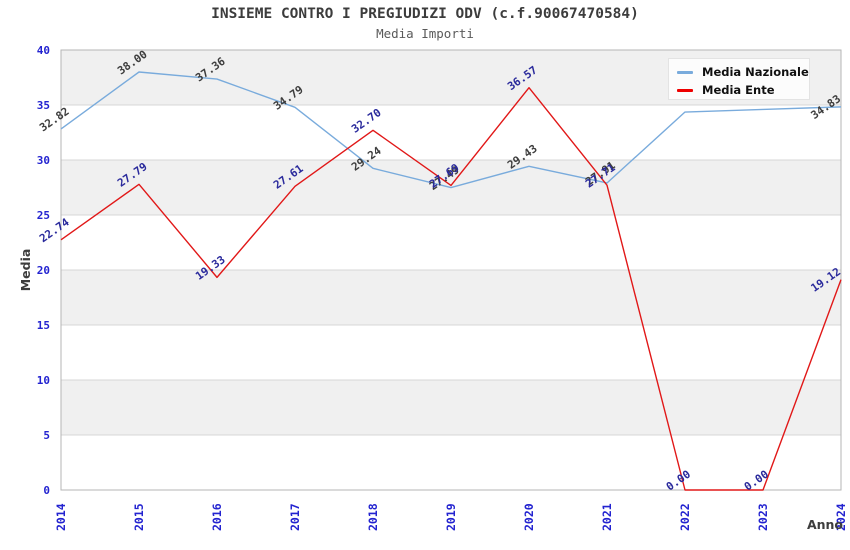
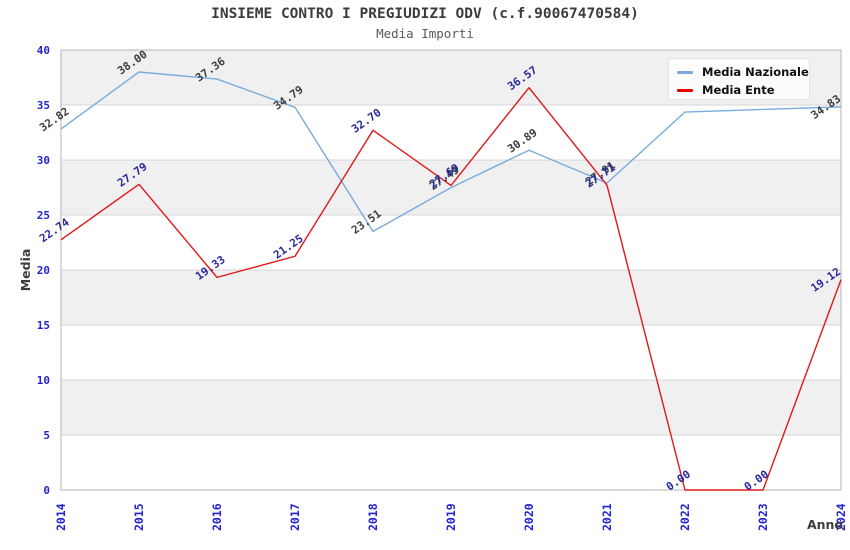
Media Ente/2017: 27.61 -> 21.25
Media Nazionale/2018: 29.24 -> 23.51
Media Nazionale/2020: 29.43 -> 30.89
